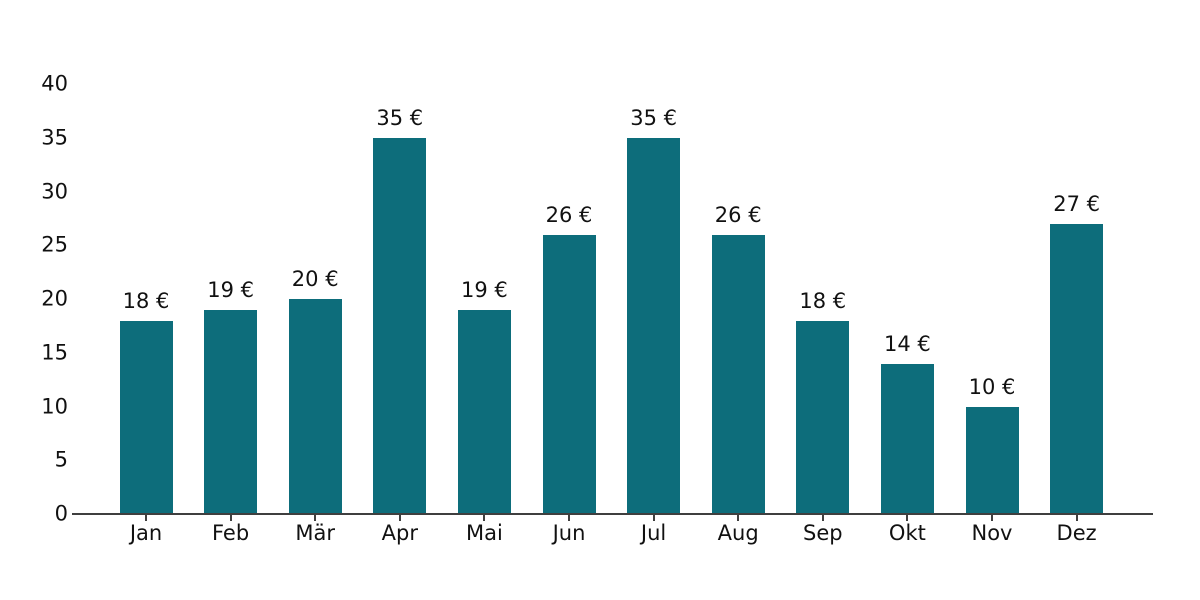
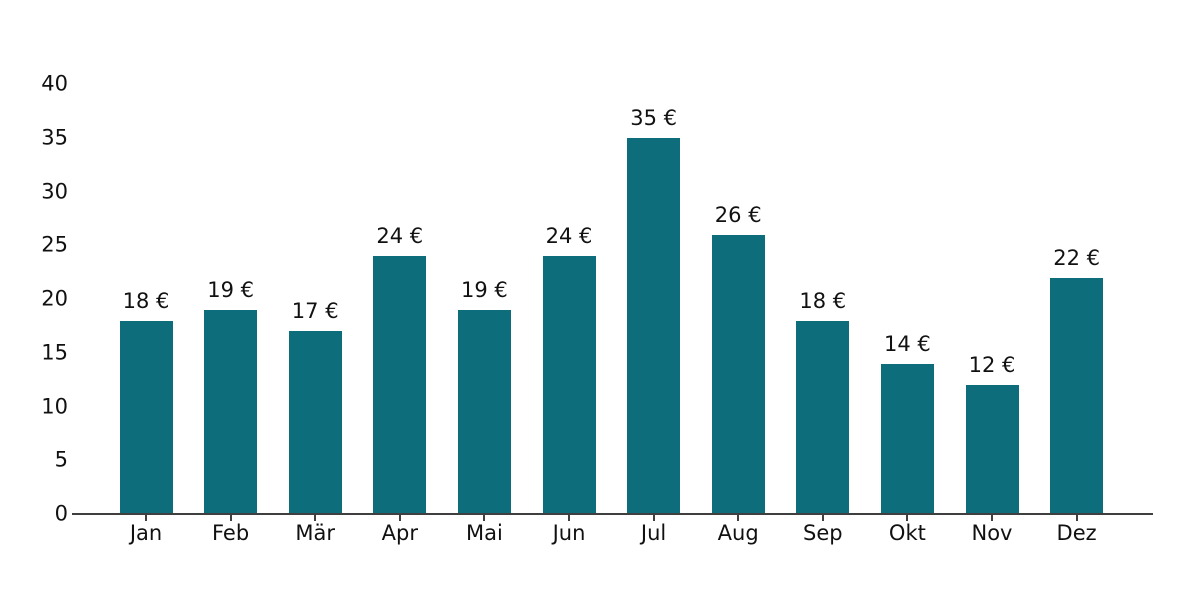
Mär: 20 -> 17
Apr: 35 -> 24
Jun: 26 -> 24
Nov: 10 -> 12
Dez: 27 -> 22
